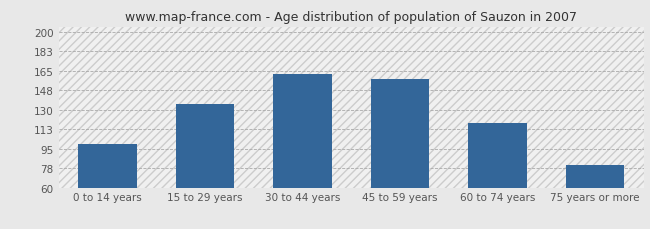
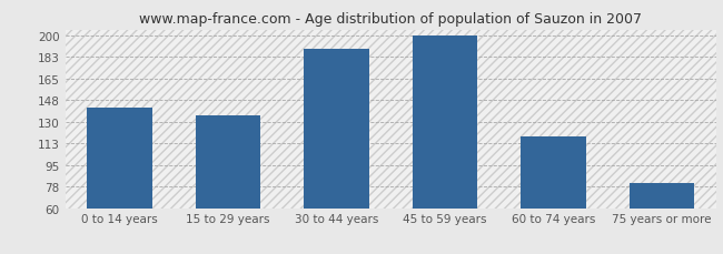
0 to 14 years: 99 -> 142
30 to 44 years: 162 -> 189
45 to 59 years: 158 -> 200
